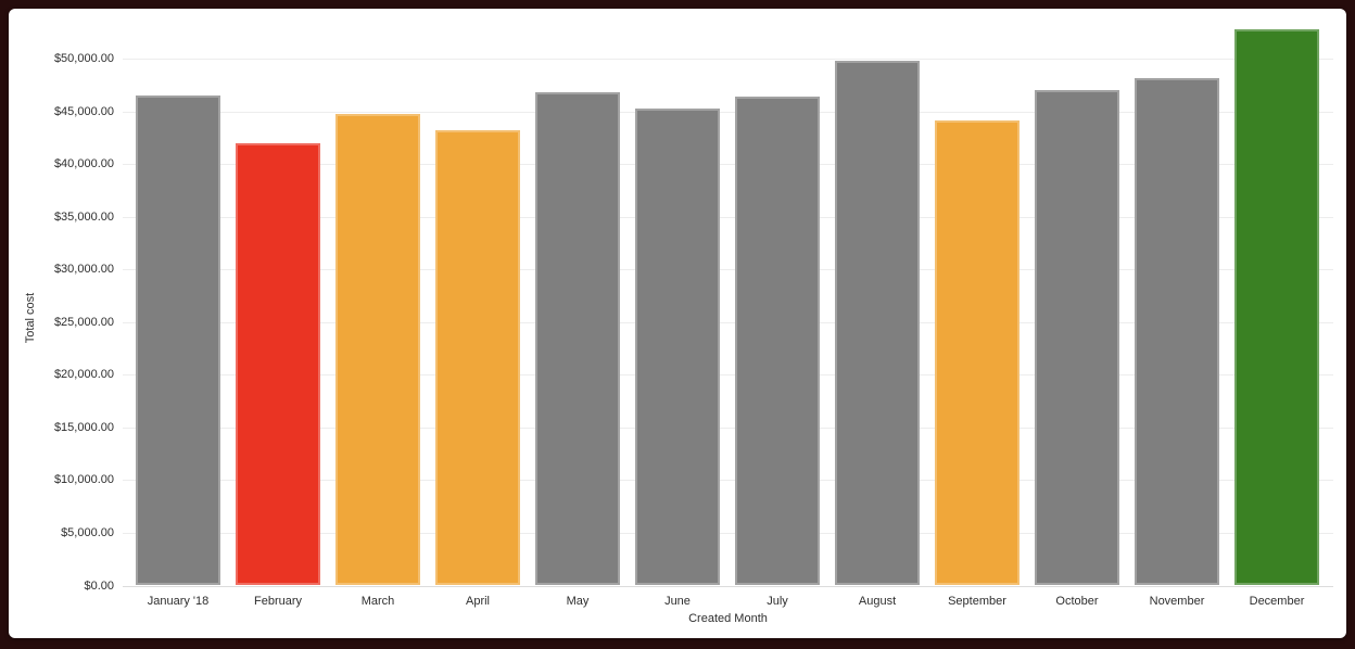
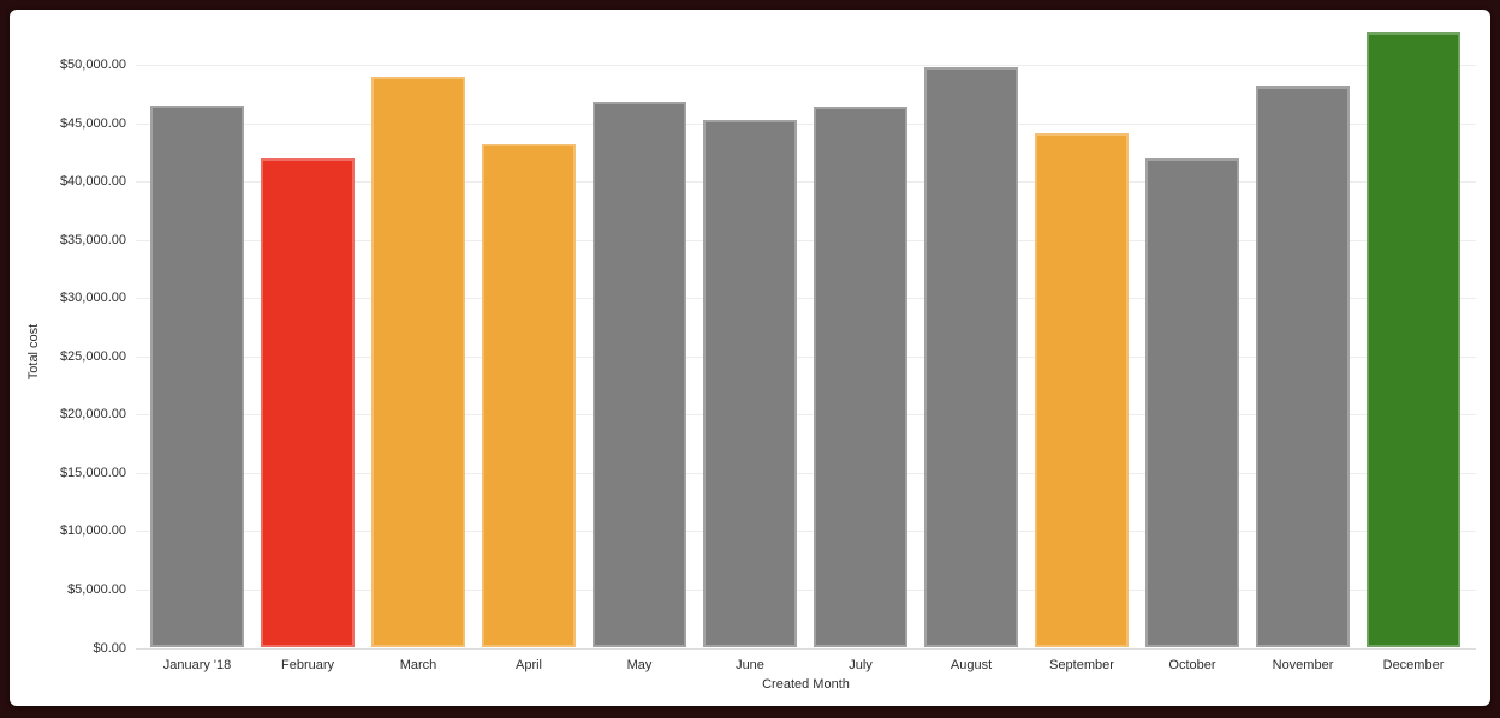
March: $45000 -> $49000
October: $47000 -> $42000
